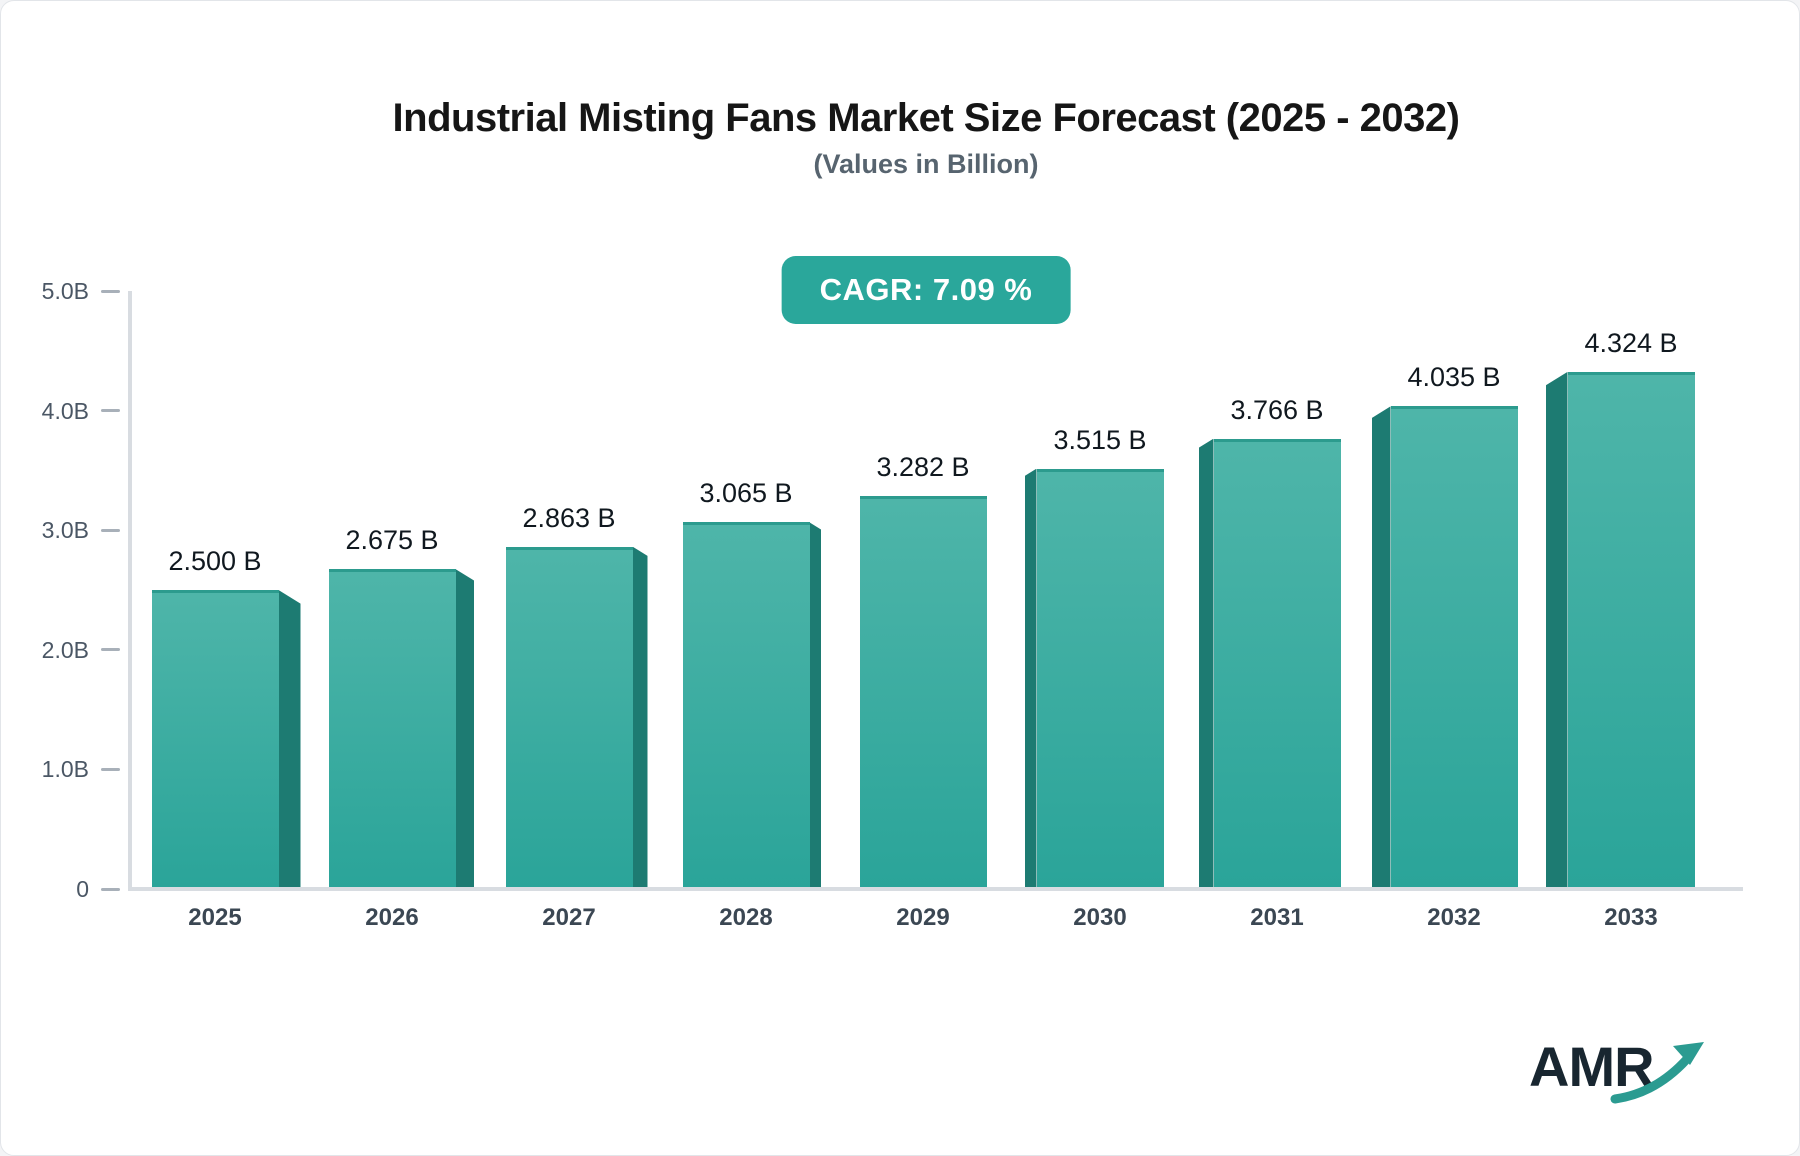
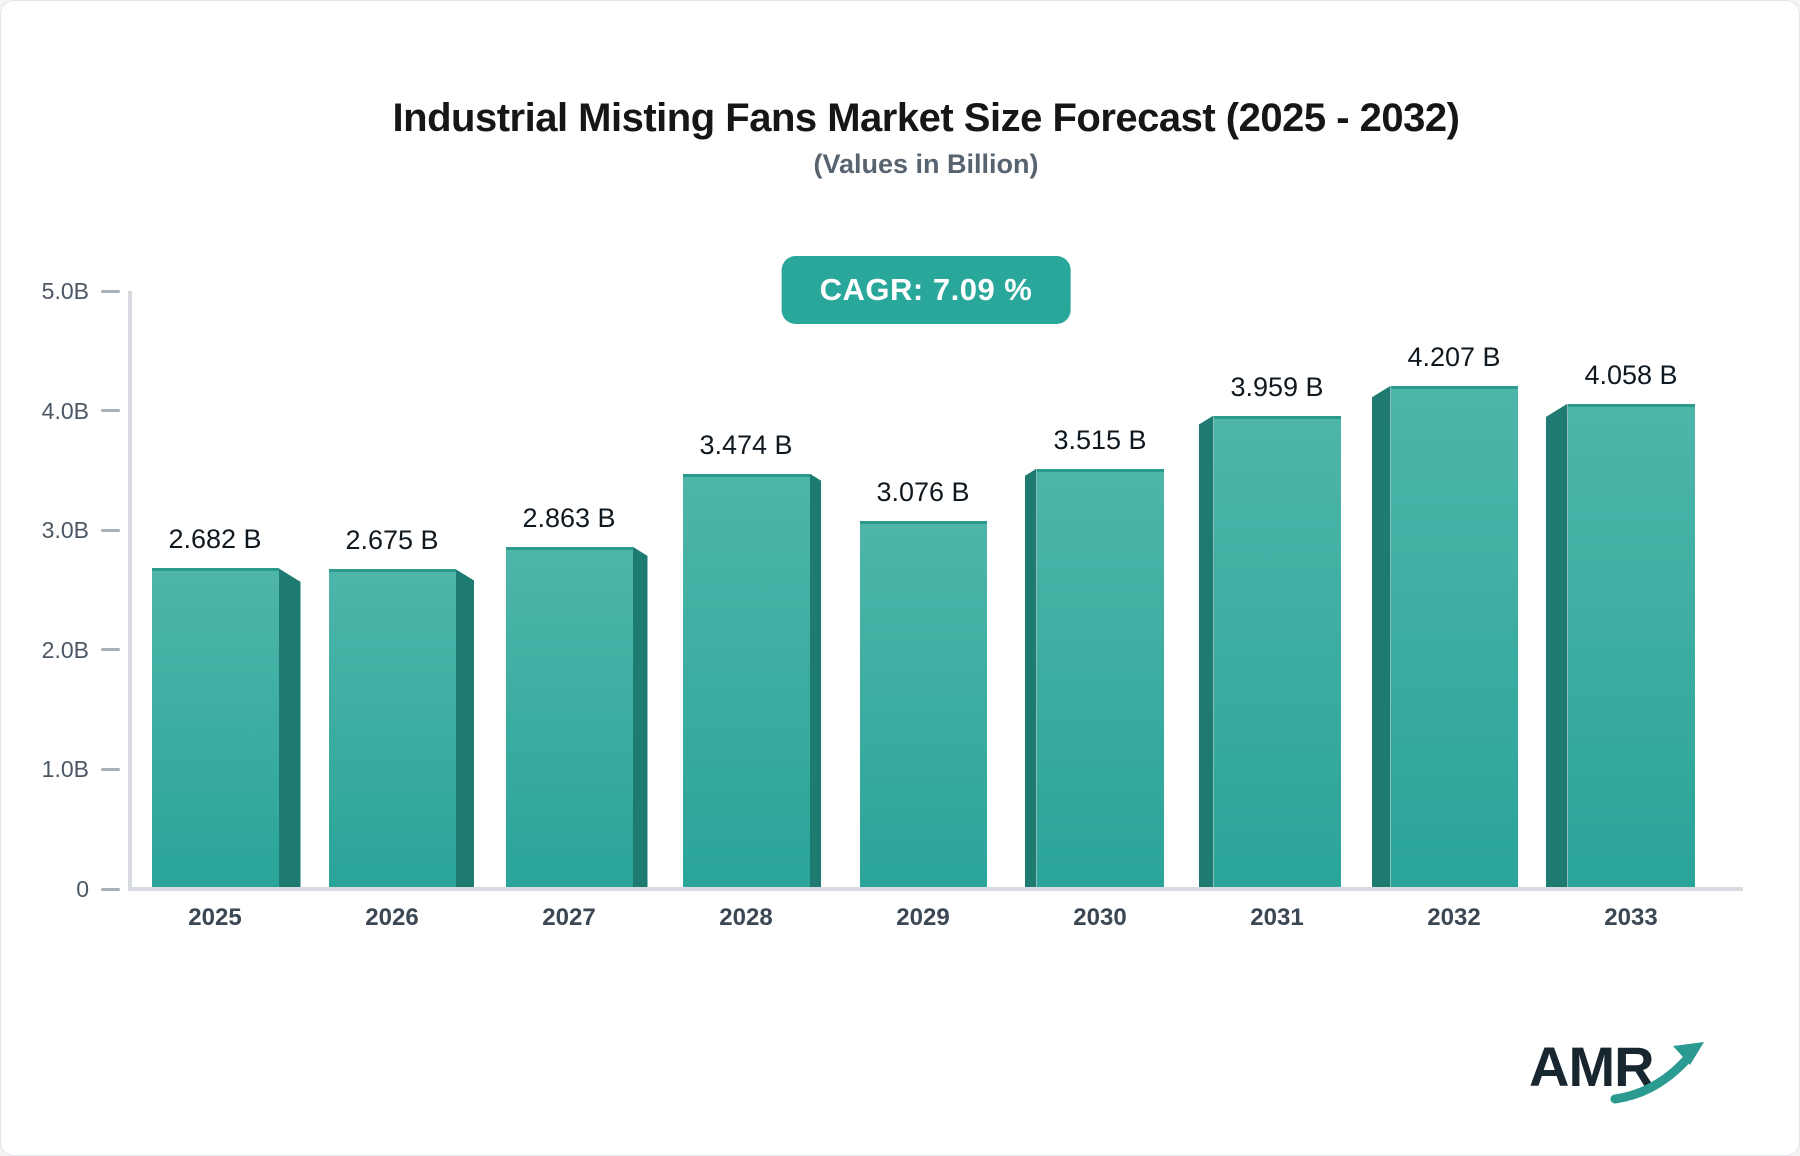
2025: 2.500 -> 2.682
2028: 3.065 -> 3.474
2029: 3.282 -> 3.076
2031: 3.766 -> 3.959
2032: 4.035 -> 4.207
2033: 4.324 -> 4.058
